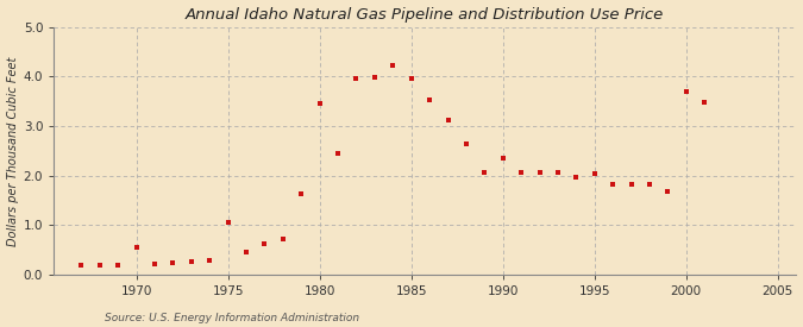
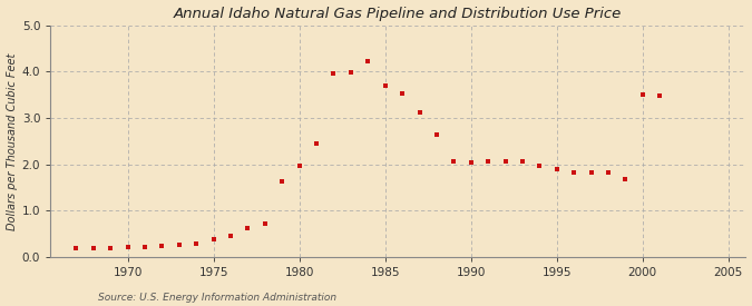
1970: 0.55 -> 0.21
1975: 1.05 -> 0.38
1980: 3.45 -> 1.97
1985: 3.95 -> 3.70
1990: 2.35 -> 2.05
1995: 2.05 -> 1.90
2000: 3.70 -> 3.50
